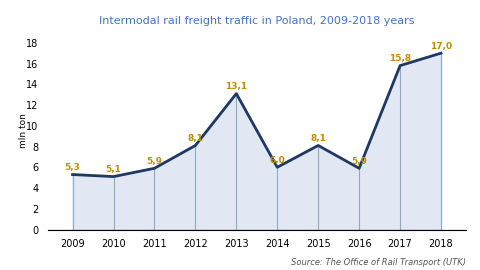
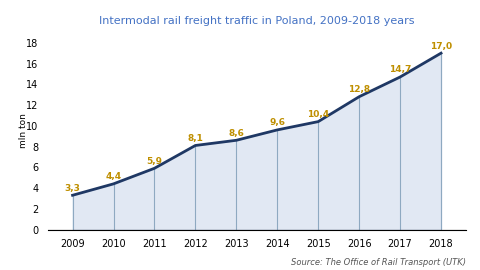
2009: 5,3 -> 3,3
2010: 5,1 -> 4,4
2013: 13,1 -> 8,6
2014: 6,0 -> 9,6
2015: 8,1 -> 10,4
2016: 5,9 -> 12,8
2017: 15,8 -> 14,7
